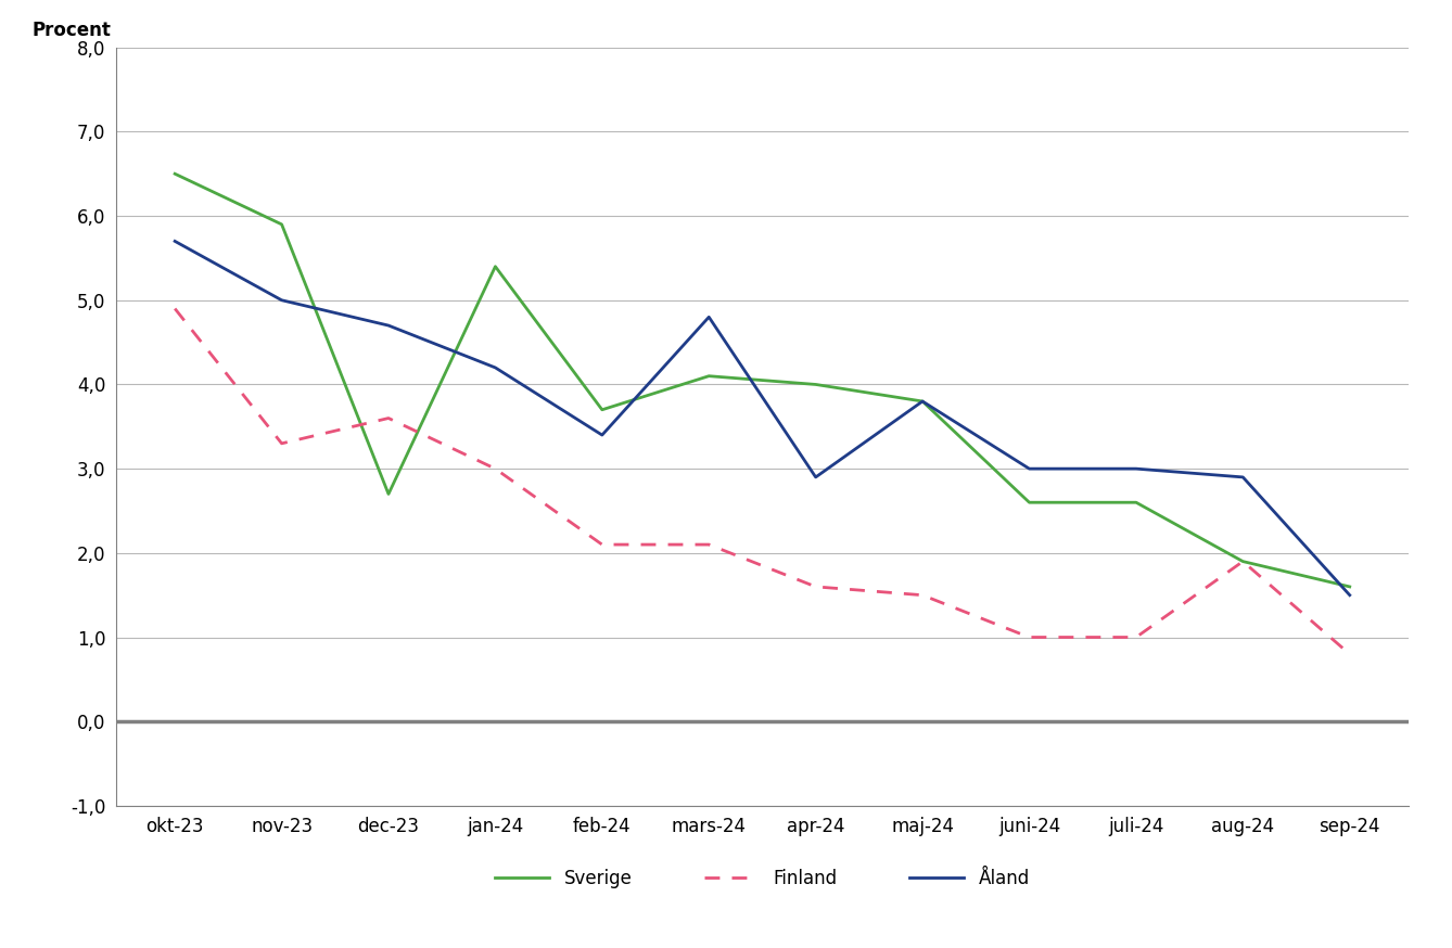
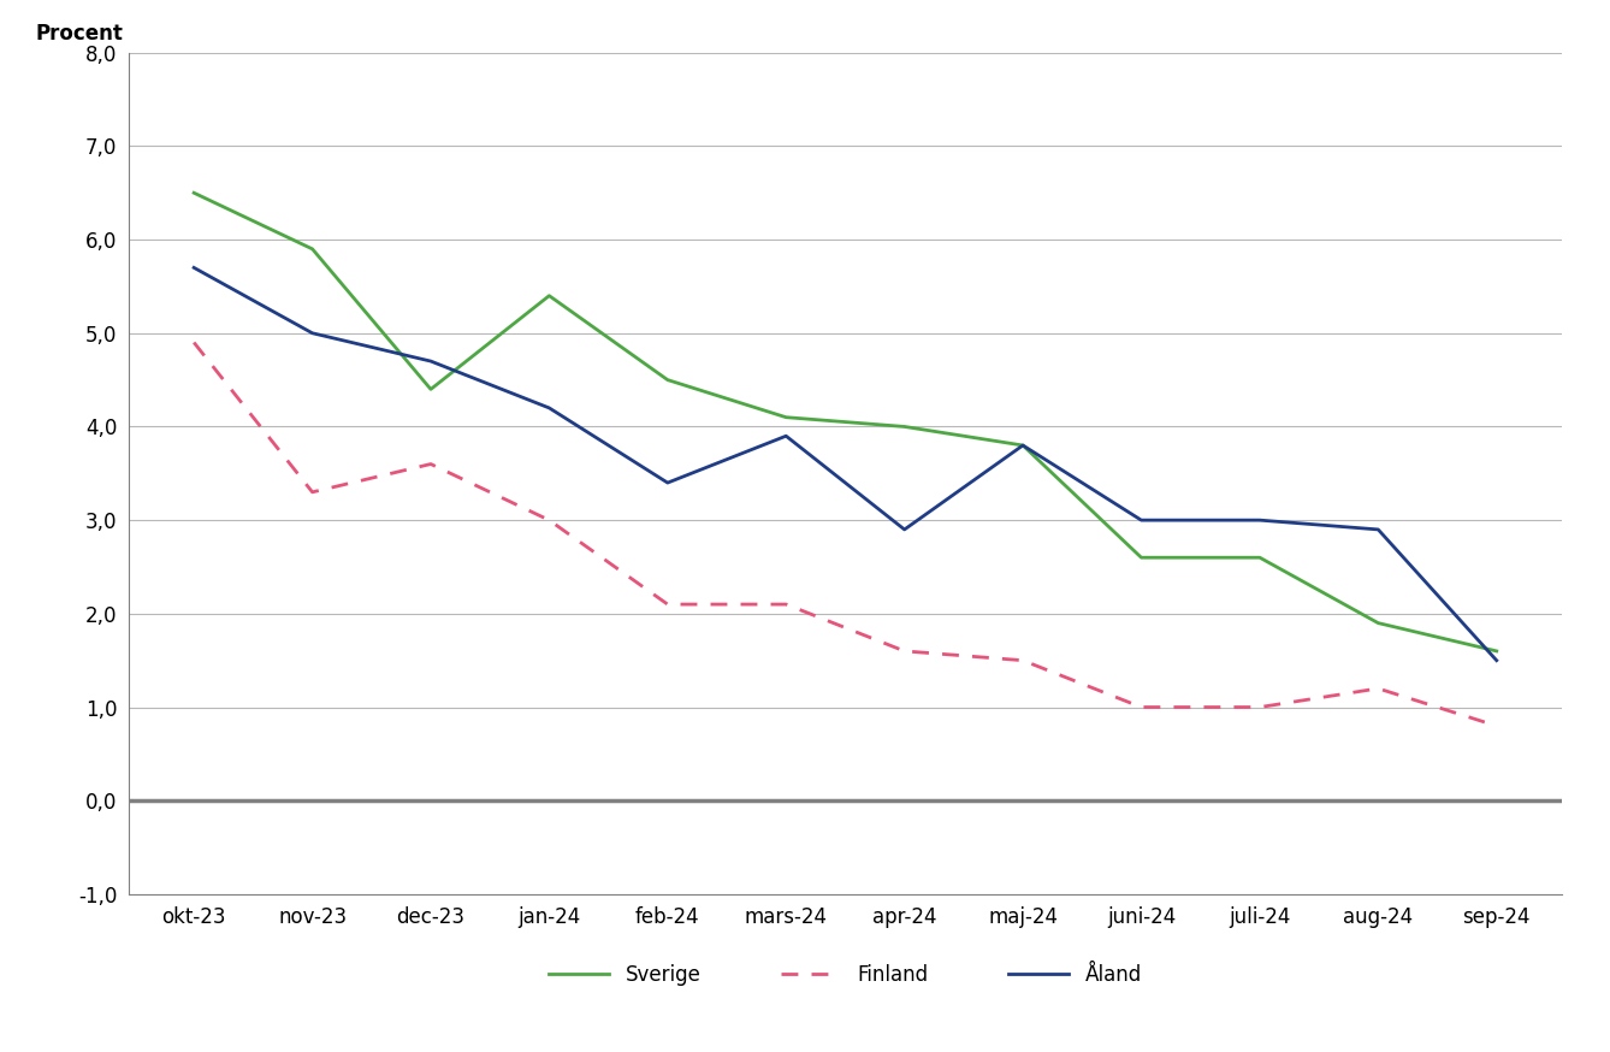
Sverige/dec-23: 2,7 -> 4,4
Sverige/feb-24: 3,7 -> 4,5
Åland/mars-24: 4,8 -> 3,9
Finland/aug-24: 1,9 -> 1,2
